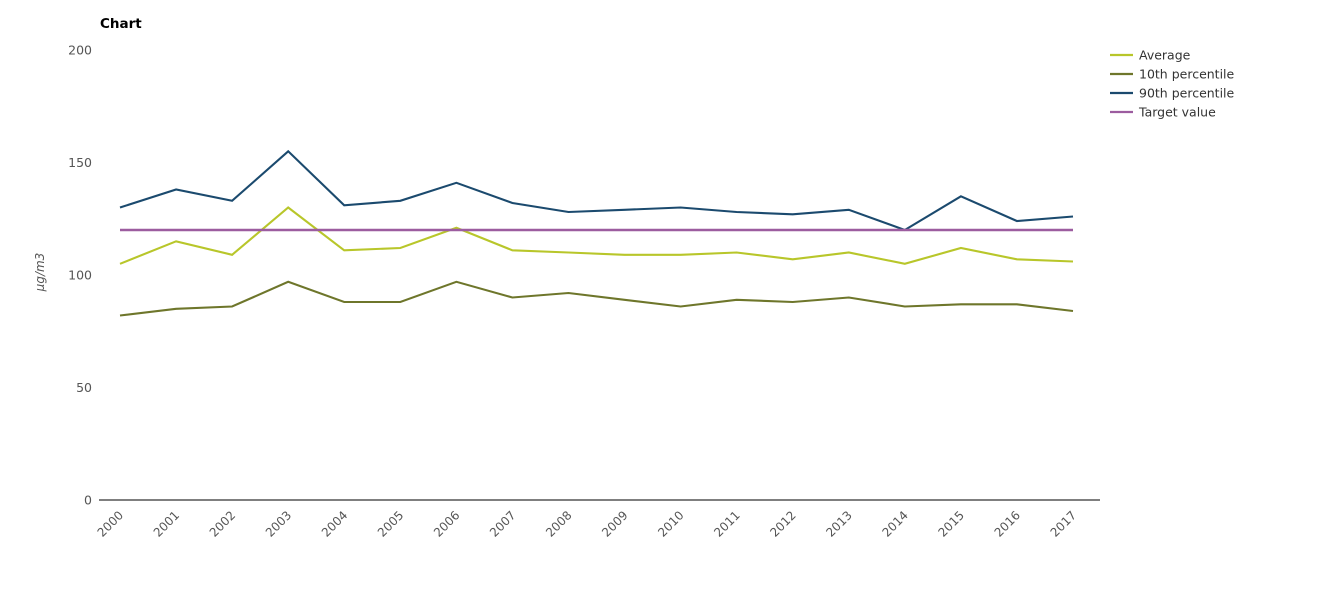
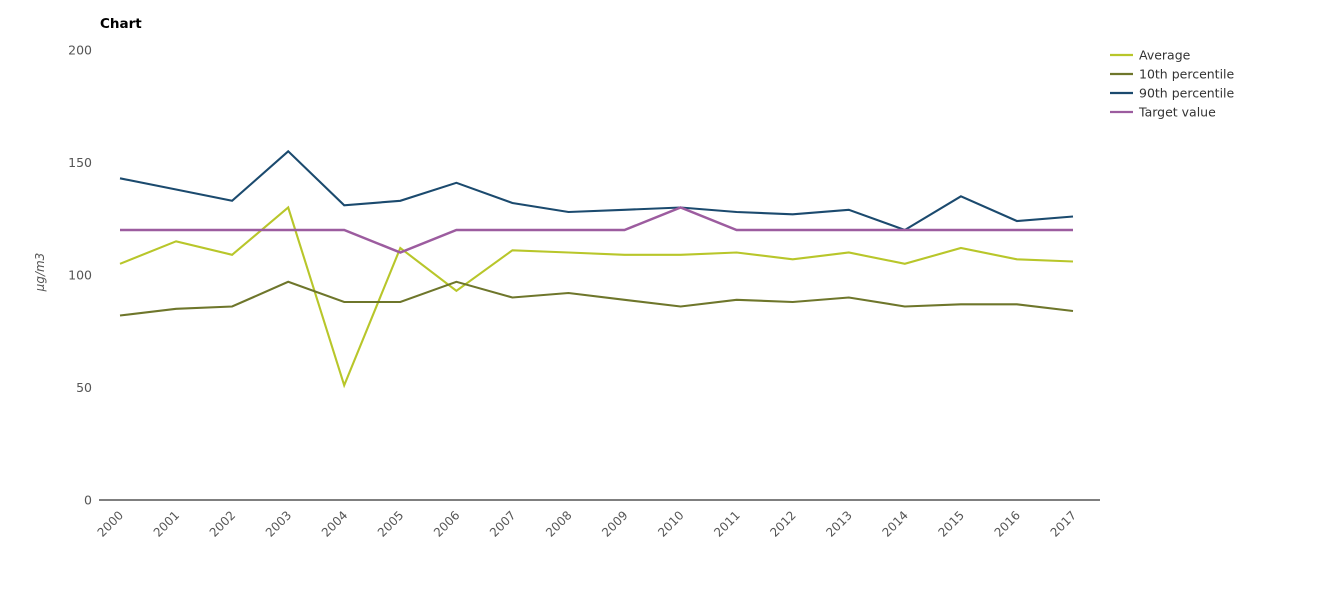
90th percentile/2000: 130 -> 143
Average/2004: 111 -> 51
Target value/2005: 120 -> 110
Average/2006: 121 -> 93
Target value/2010: 120 -> 130
